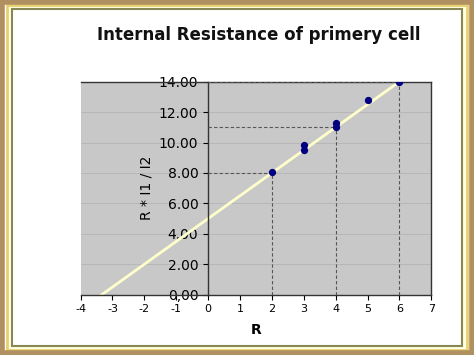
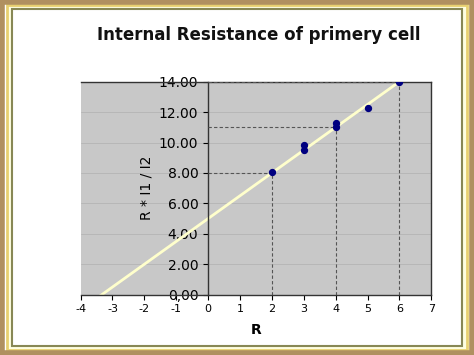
5: 12,8 -> 12,3
